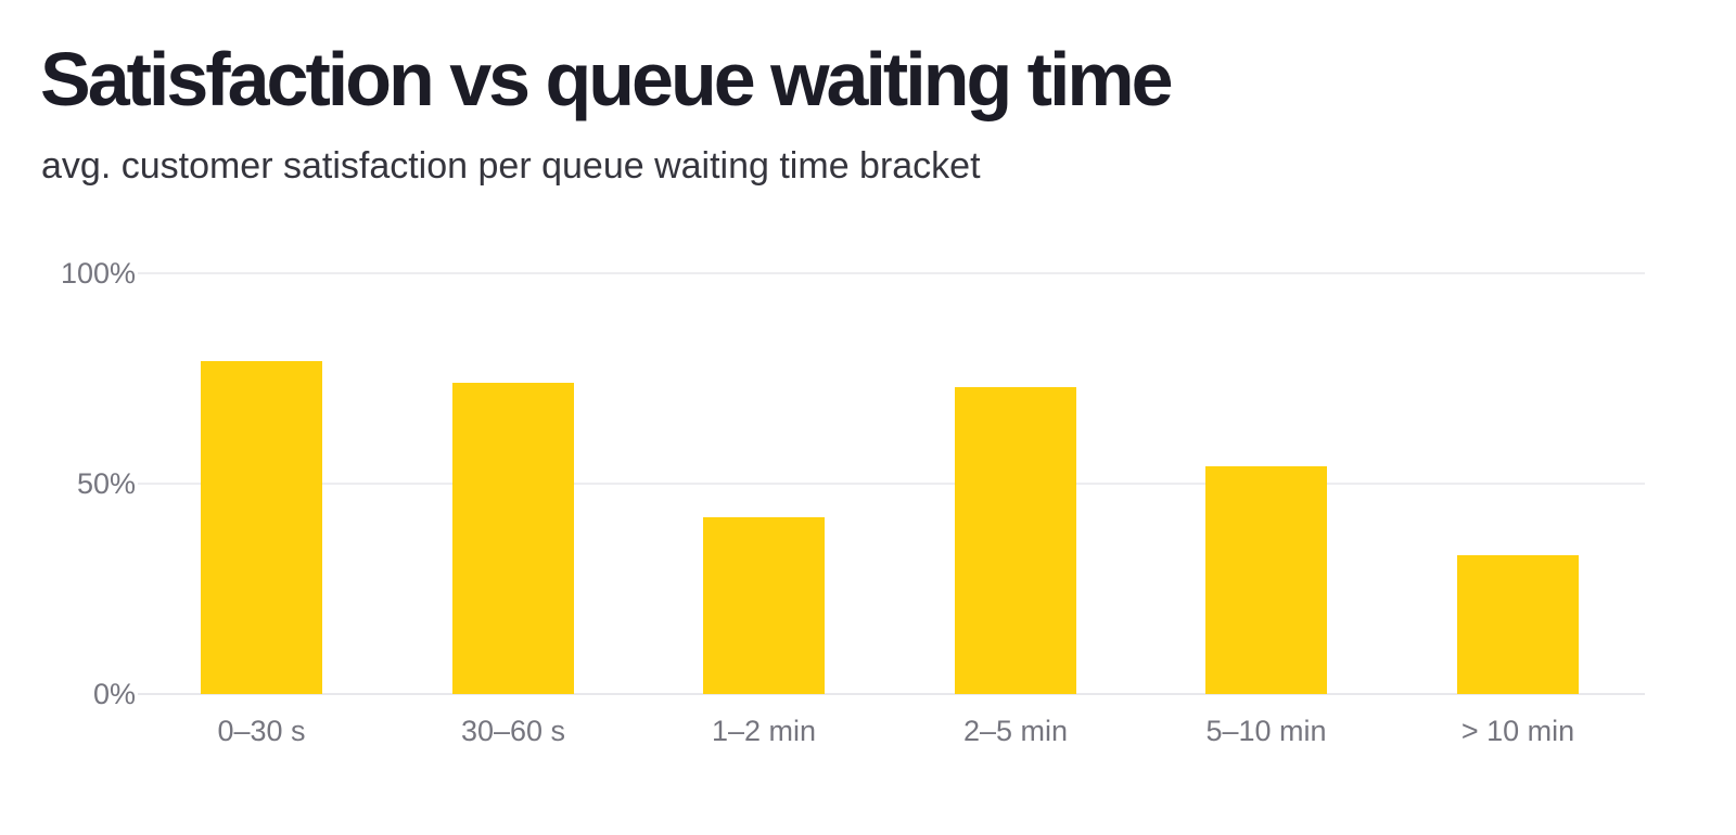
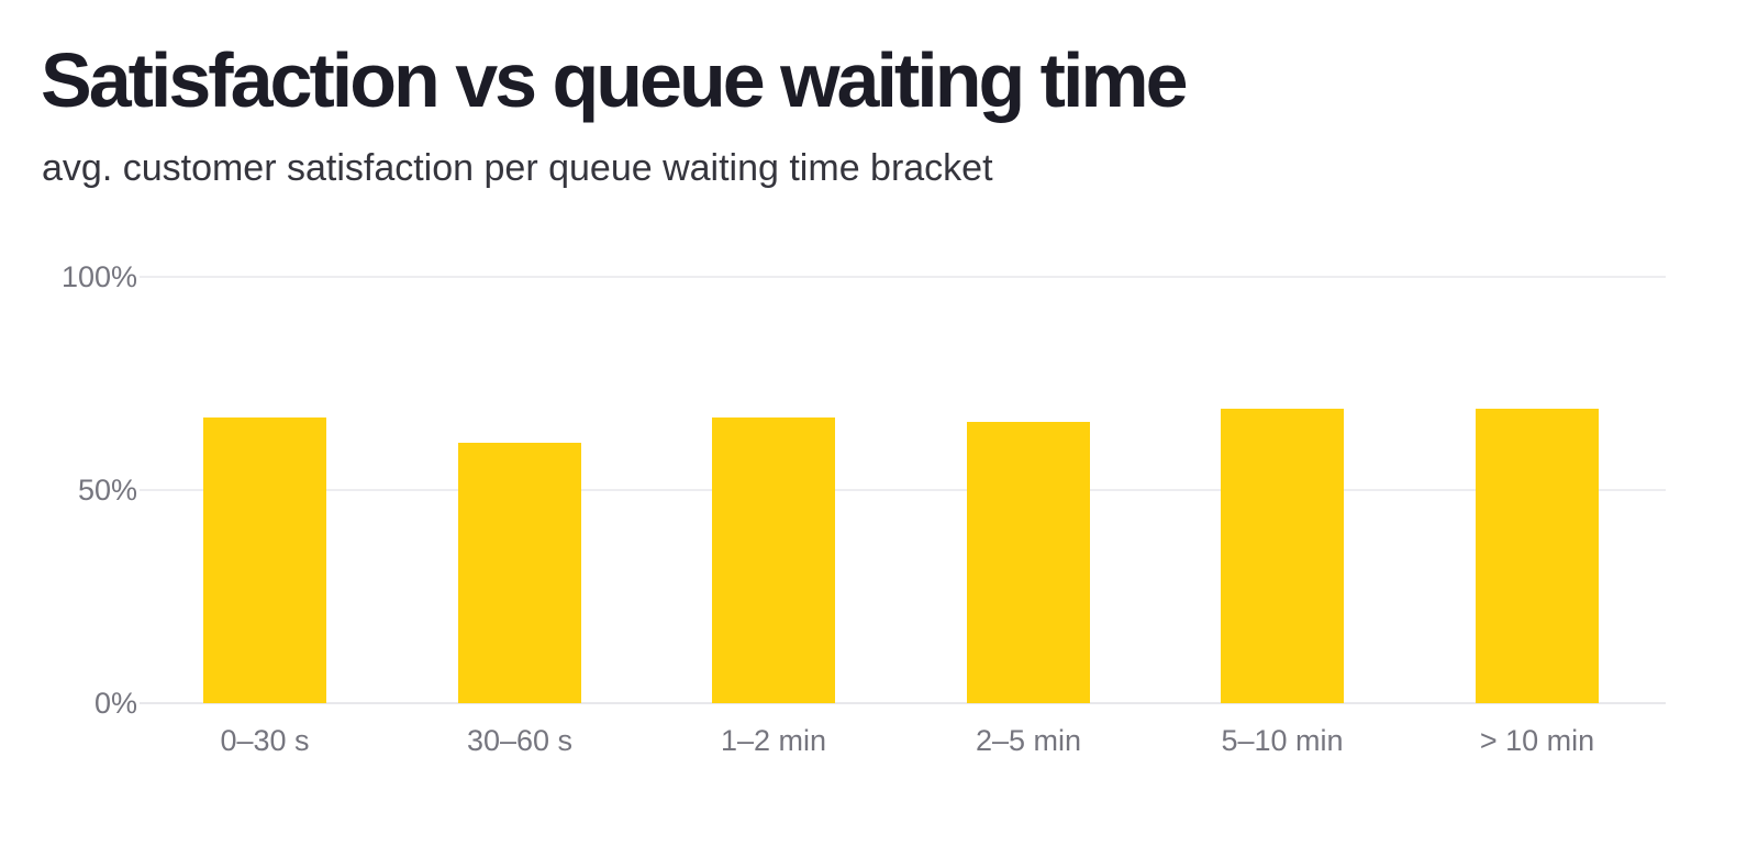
0–30 s: 79% -> 67%
30–60 s: 74% -> 61%
1–2 min: 42% -> 67%
2–5 min: 73% -> 66%
5–10 min: 54% -> 69%
> 10 min: 33% -> 69%
